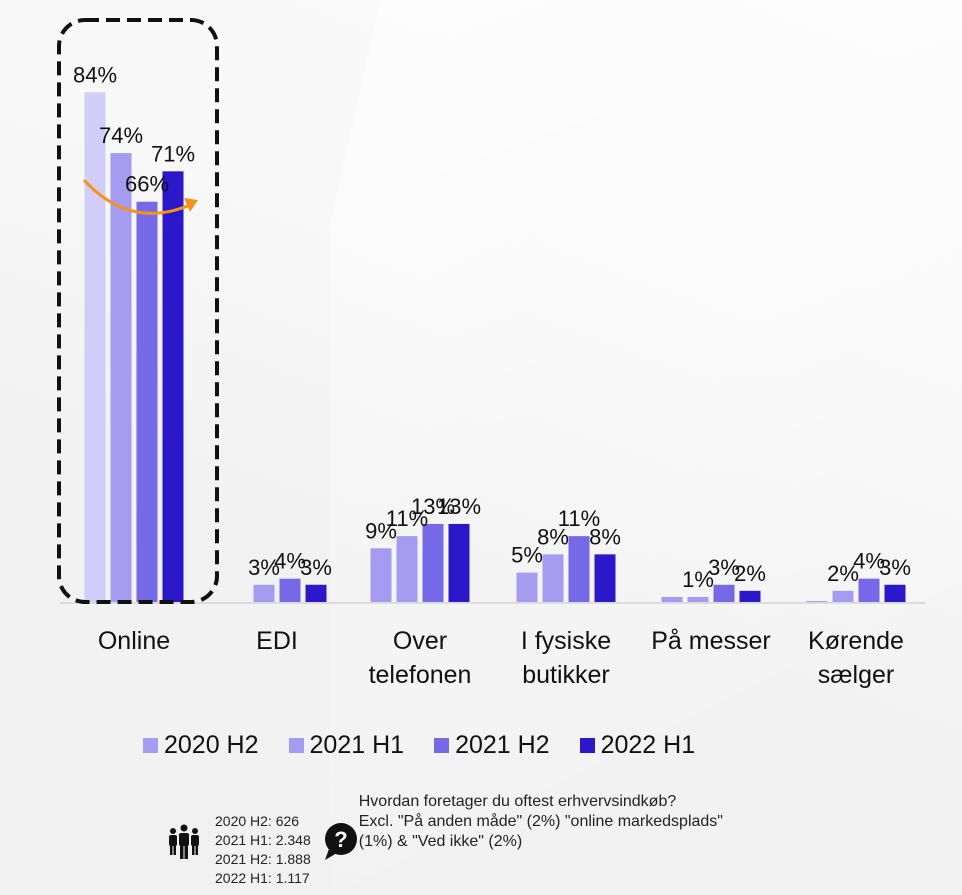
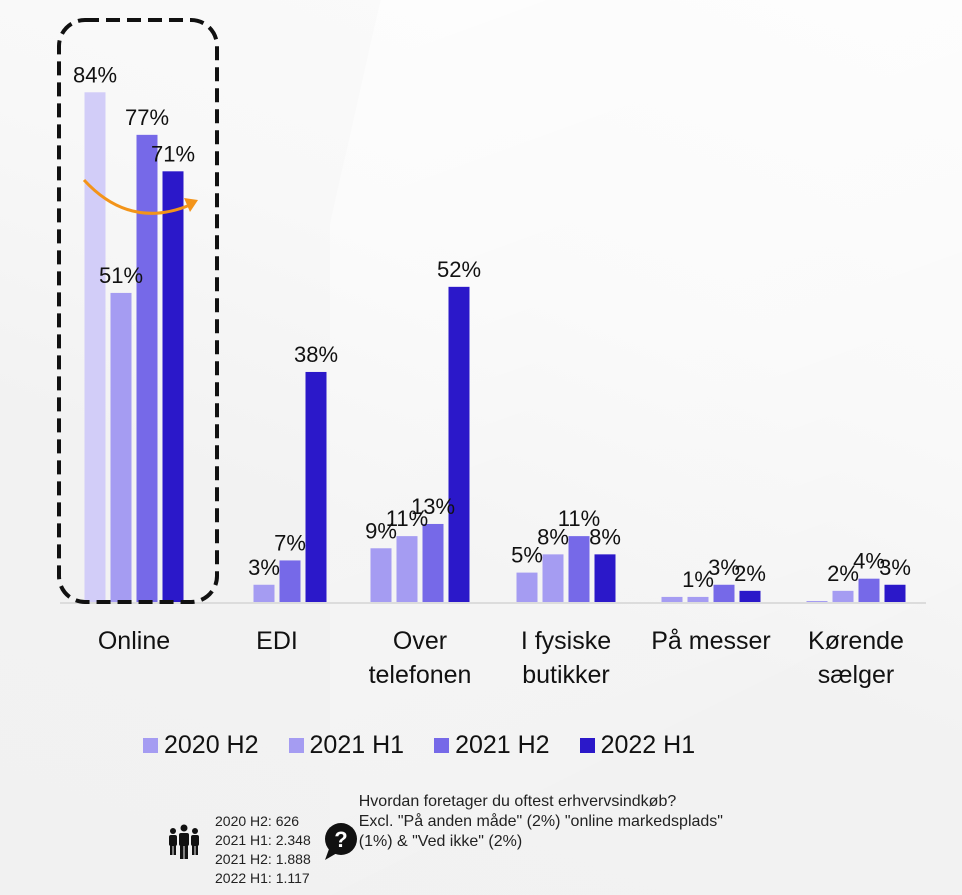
2021 H1/Online: 74% -> 51%
2021 H2/Online: 66% -> 77%
2021 H2/EDI: 4% -> 7%
2022 H1/EDI: 3% -> 38%
2022 H1/Over telefonen: 13% -> 52%
